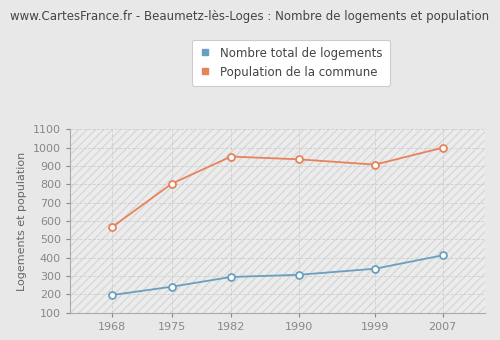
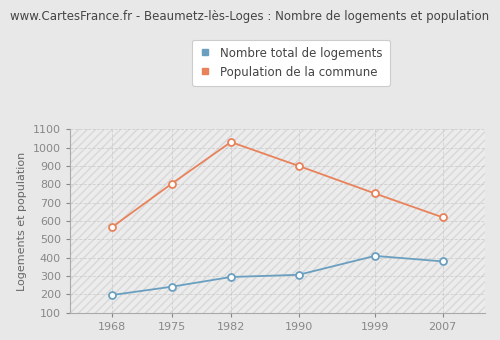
Population de la commune/1982: 950 -> 1030
Population de la commune/1990: 940 -> 900
Nombre total de logements/1999: 340 -> 410
Population de la commune/1999: 910 -> 750
Nombre total de logements/2007: 410 -> 380
Population de la commune/2007: 1000 -> 620
